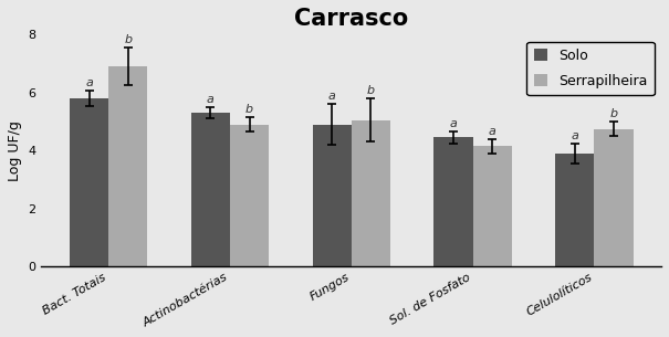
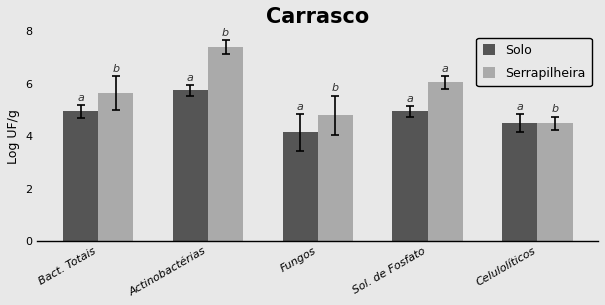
Solo/Bact. Totais: 5.80 -> 4.95
Serrapilheira/Bact. Totais: 6.90 -> 5.65
Solo/Actinobactérias: 5.30 -> 5.75
Serrapilheira/Actinobactérias: 4.90 -> 7.40
Solo/Fungos: 4.90 -> 4.15
Serrapilheira/Fungos: 5.05 -> 4.80
Solo/Sol. de Fosfato: 4.45 -> 4.95
Serrapilheira/Sol. de Fosfato: 4.15 -> 6.05
Solo/Celulolíticos: 3.90 -> 4.50
Serrapilheira/Celulolíticos: 4.75 -> 4.50
